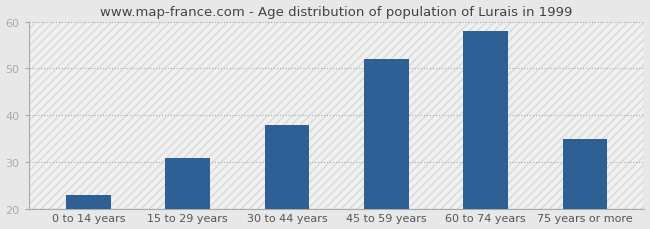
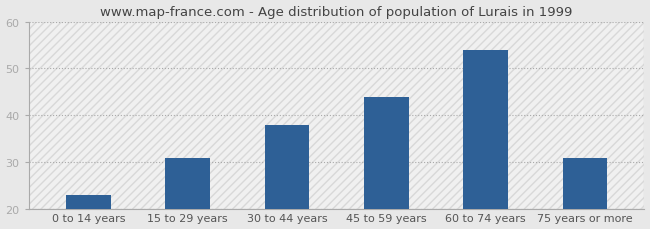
45 to 59 years: 52 -> 44
60 to 74 years: 58 -> 54
75 years or more: 35 -> 31
